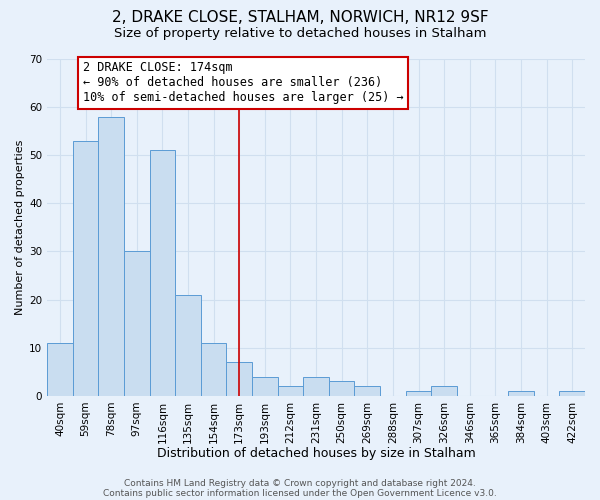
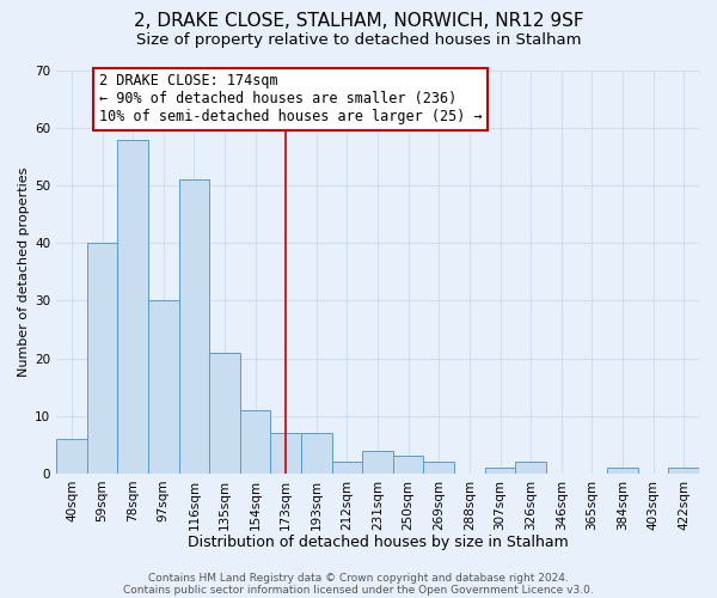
40sqm: 11 -> 6
59sqm: 53 -> 40
193sqm: 4 -> 7
